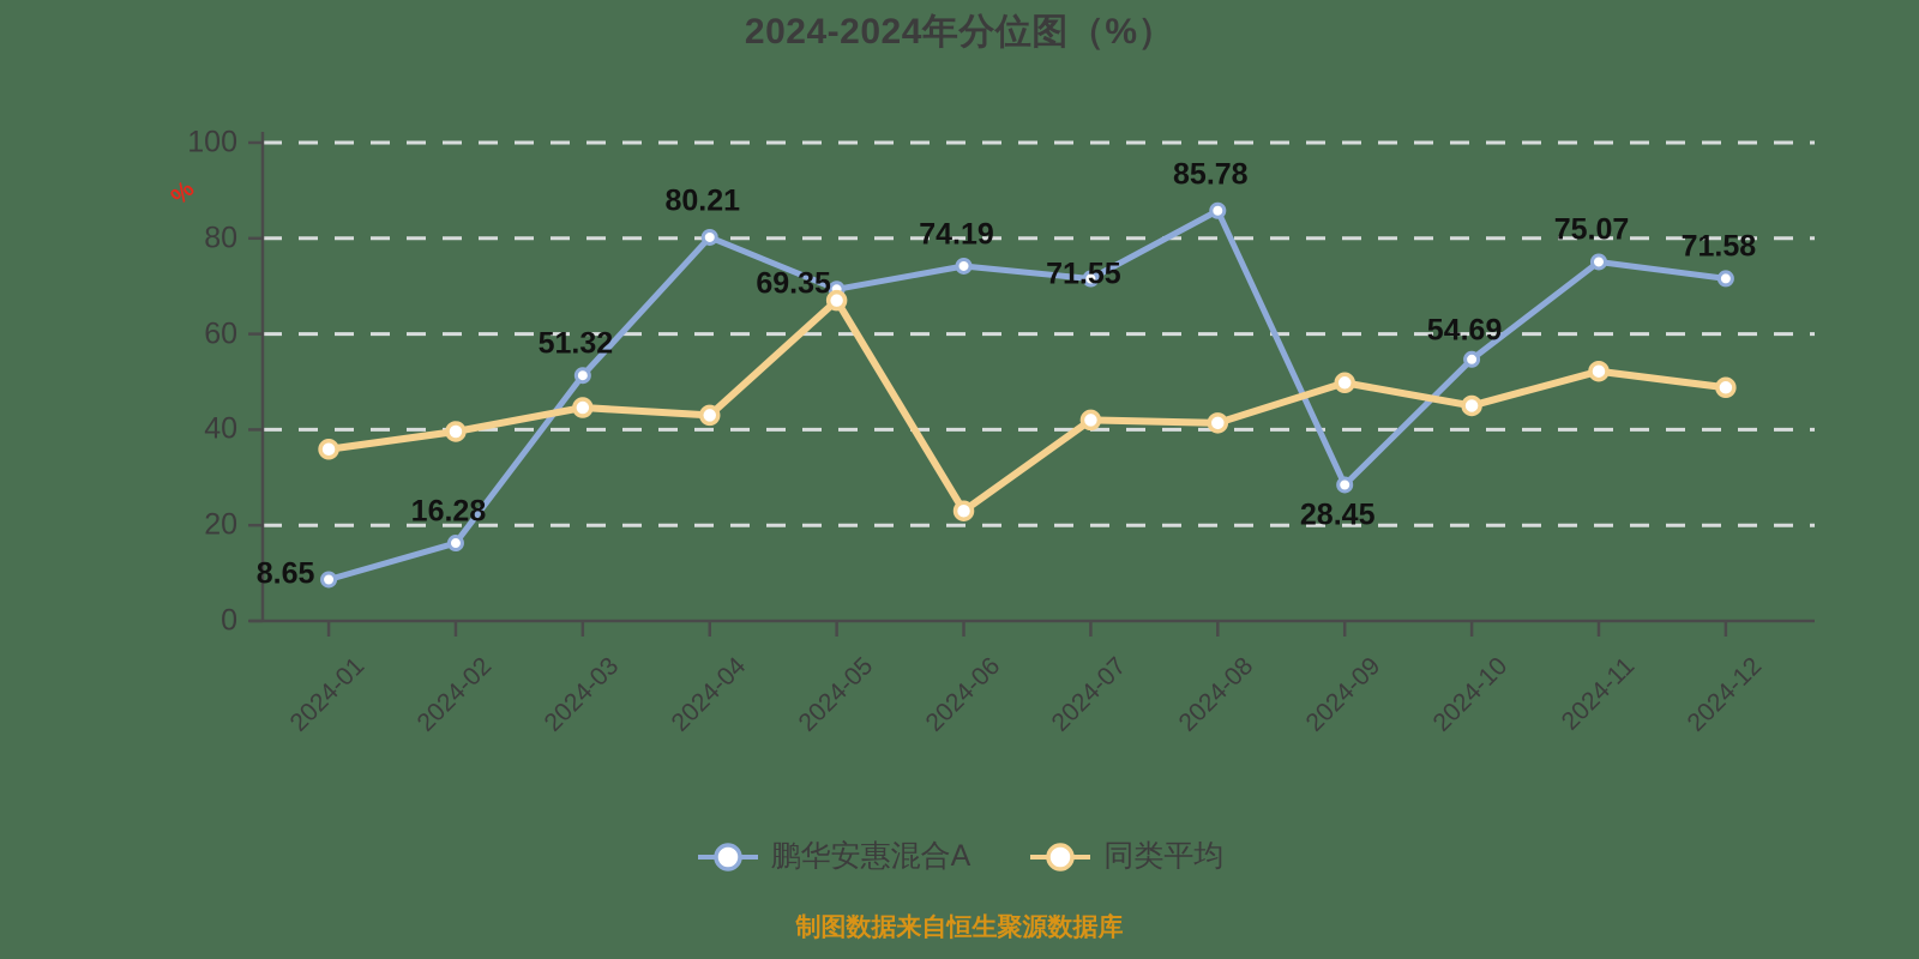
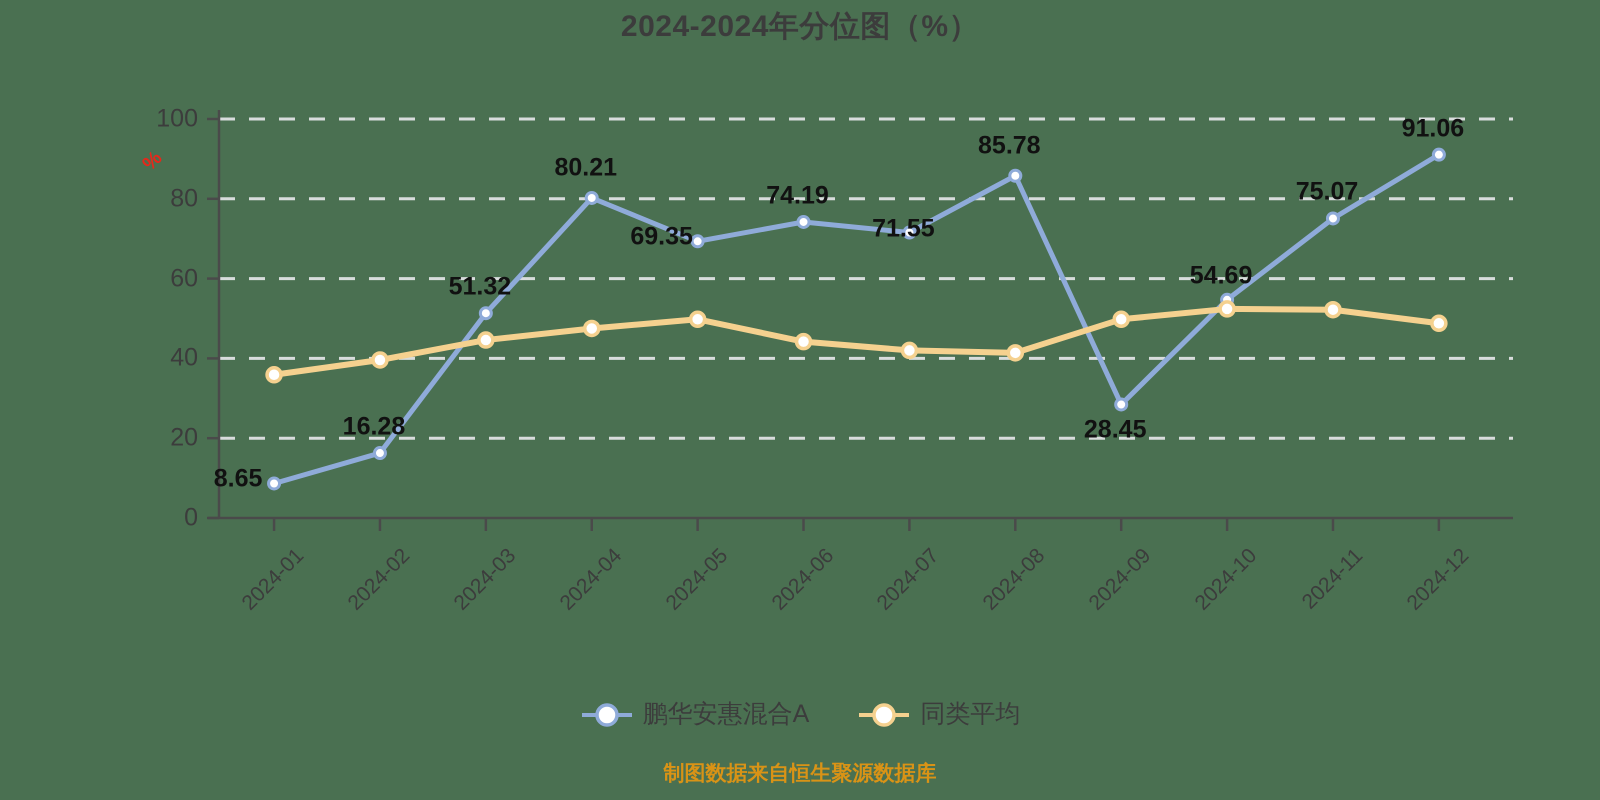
同类平均/2024-04: 43 -> 48
同类平均/2024-05: 67 -> 50
同类平均/2024-06: 23 -> 44
同类平均/2024-10: 45 -> 52
鹏华安惠混合A/2024-12: 71.58 -> 91.06
